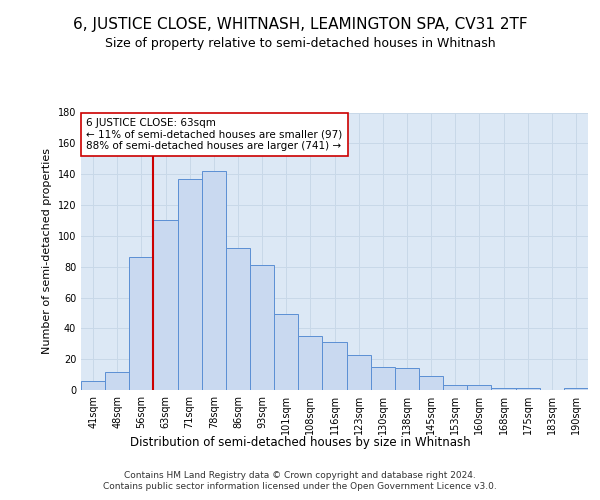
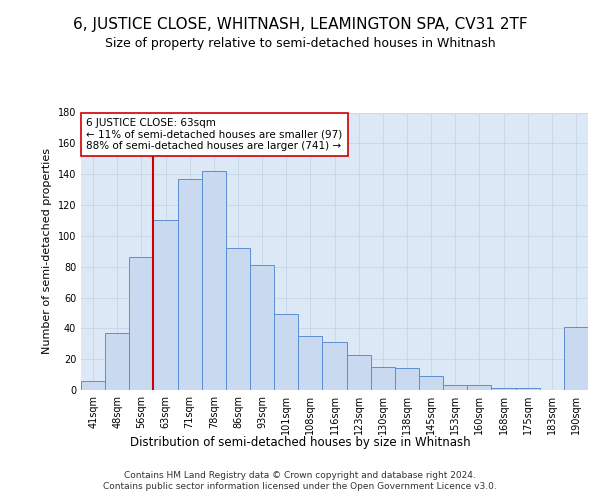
48sqm: 12 -> 37
190sqm: 1 -> 41
